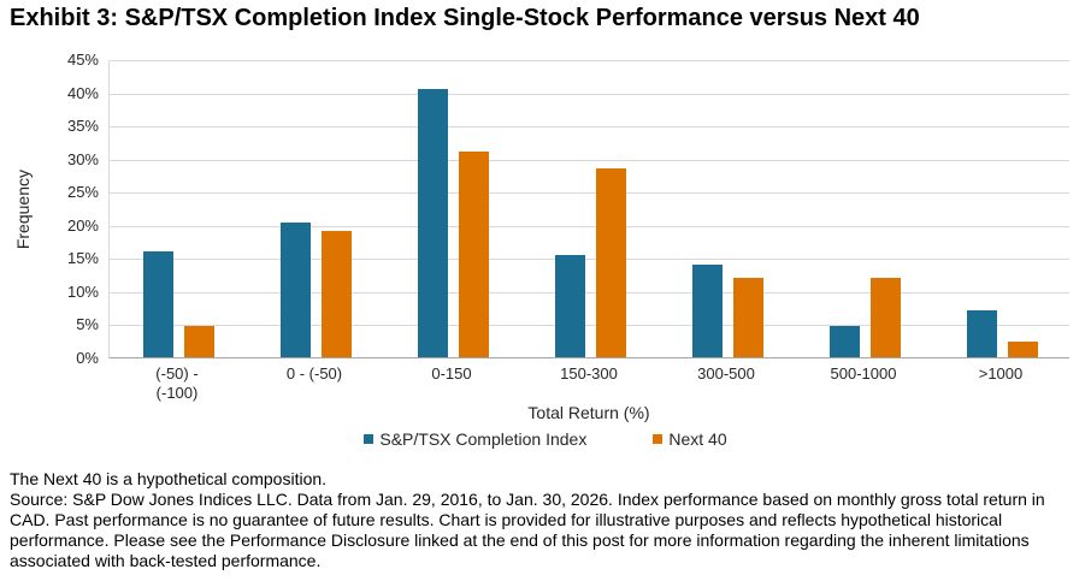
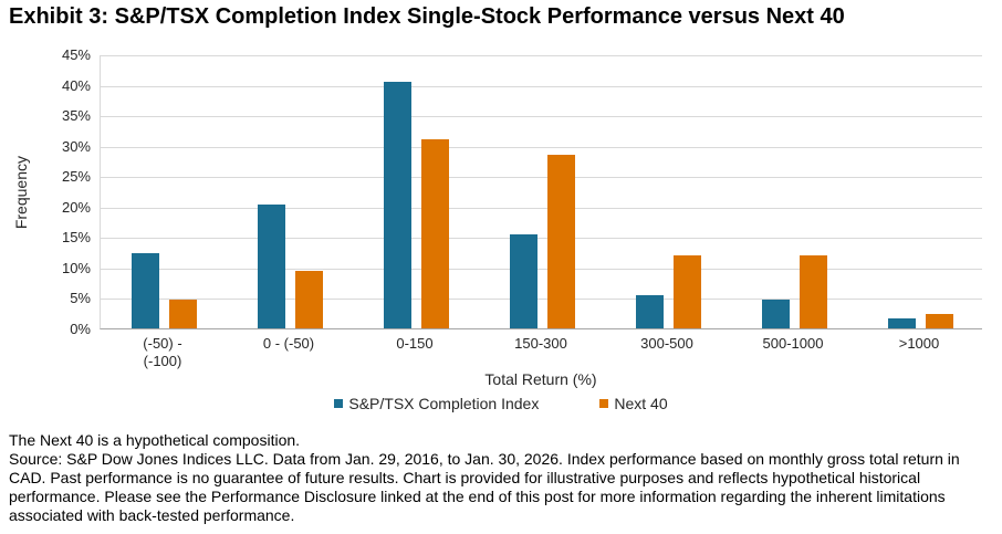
S&P/TSX Completion Index/(-50) - (-100): 16% -> 12%
Next 40/0 - (-50): 19% -> 10%
S&P/TSX Completion Index/300-500: 14% -> 5%
S&P/TSX Completion Index/>1000: 7% -> 2%
